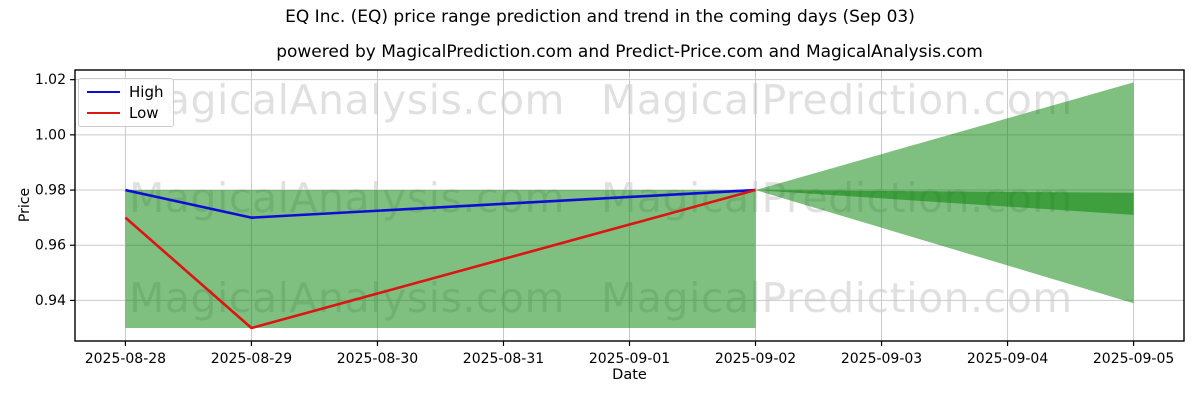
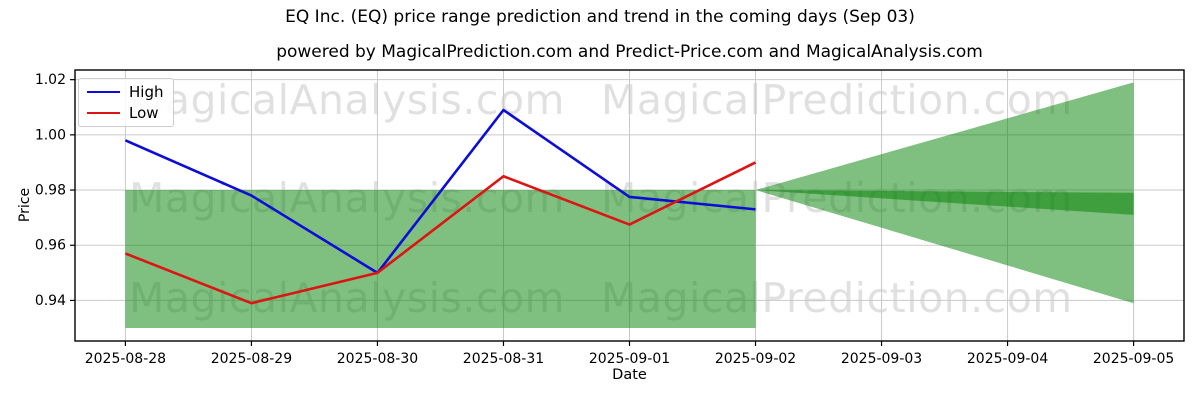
High/2025-08-28: 0.980 -> 0.998
Low/2025-08-28: 0.970 -> 0.957
High/2025-08-29: 0.970 -> 0.978
Low/2025-08-29: 0.930 -> 0.939
High/2025-08-30: 0.973 -> 0.950
Low/2025-08-30: 0.943 -> 0.950
High/2025-08-31: 0.975 -> 1.009
Low/2025-08-31: 0.955 -> 0.985
High/2025-09-02: 0.980 -> 0.973
Low/2025-09-02: 0.980 -> 0.990
